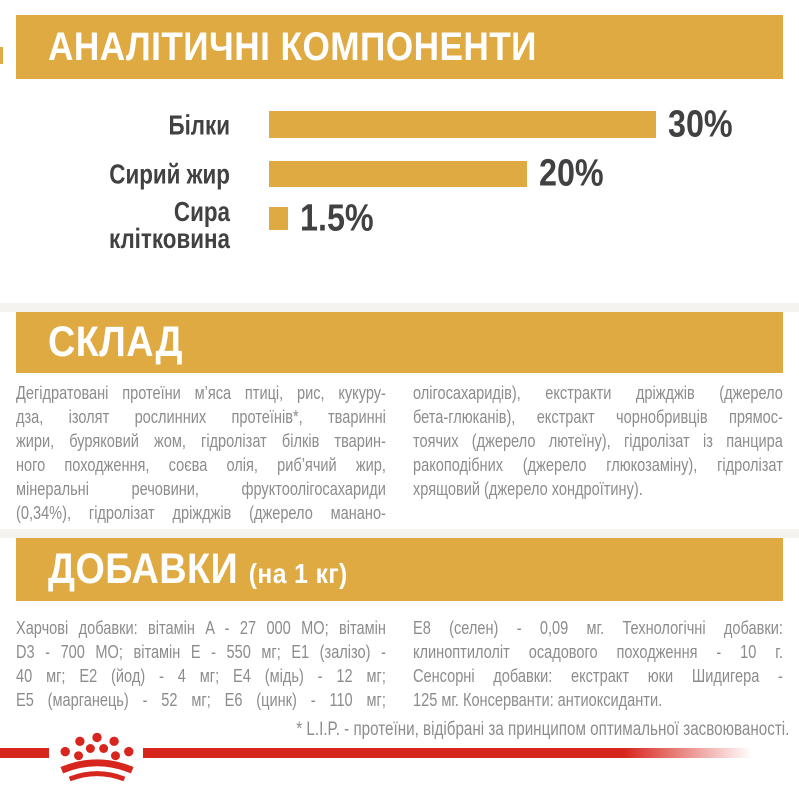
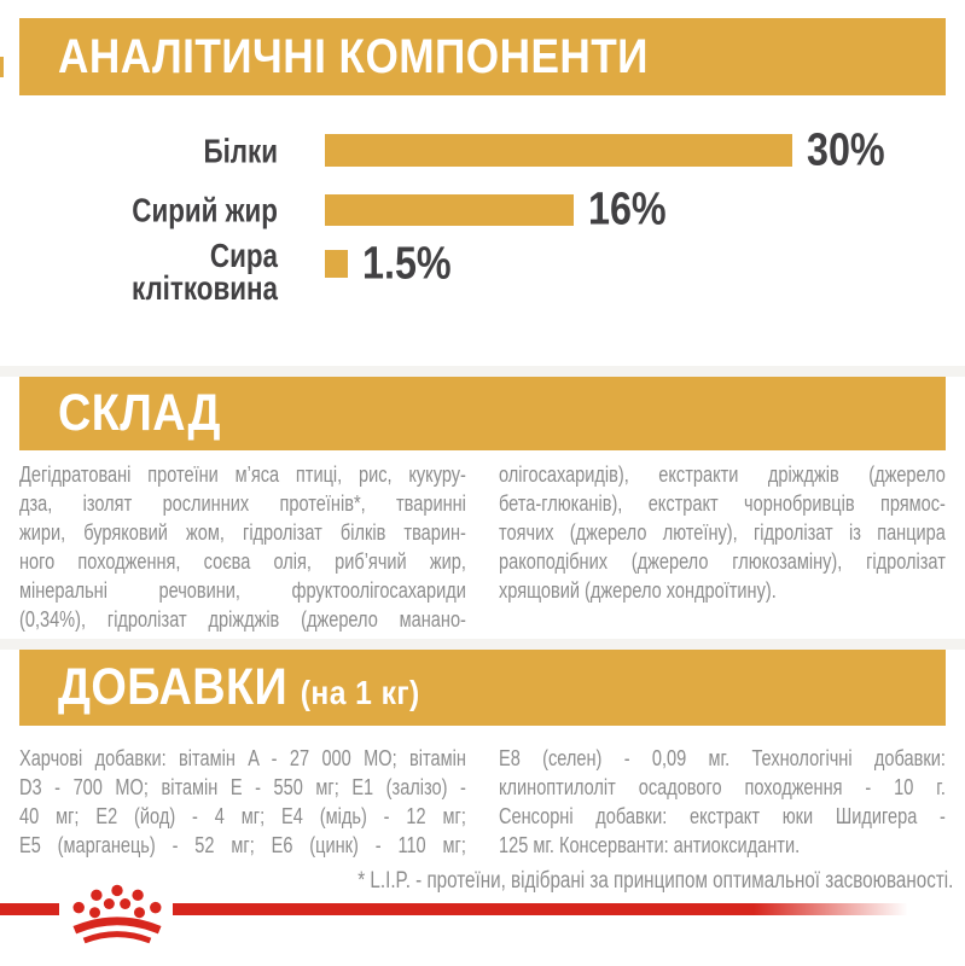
Сирий жир: 20% -> 16%
